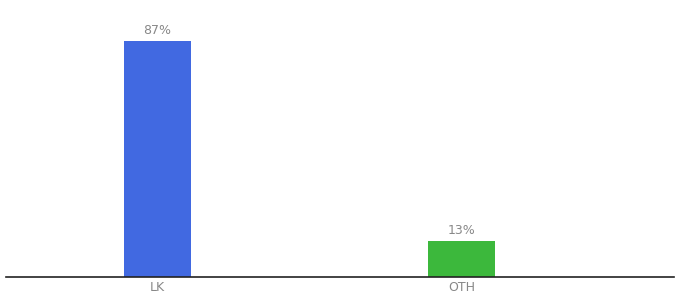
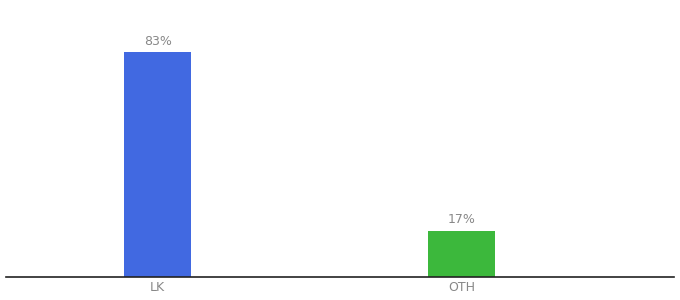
LK: 87% -> 83%
OTH: 13% -> 17%
